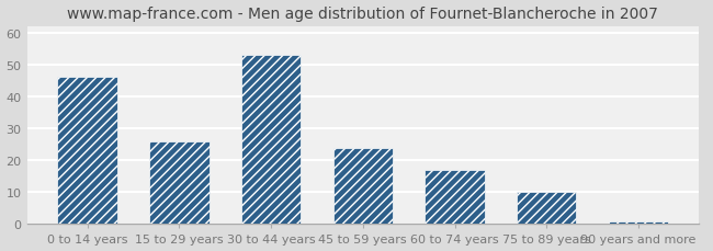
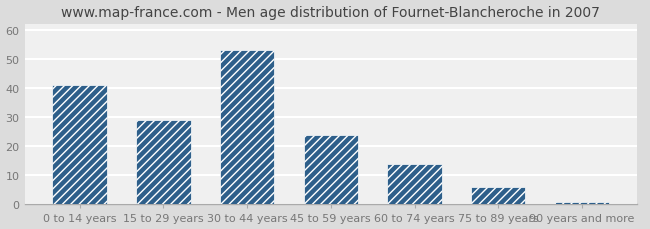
0 to 14 years: 46 -> 41
15 to 29 years: 26 -> 29
60 to 74 years: 17 -> 14
75 to 89 years: 10 -> 6
